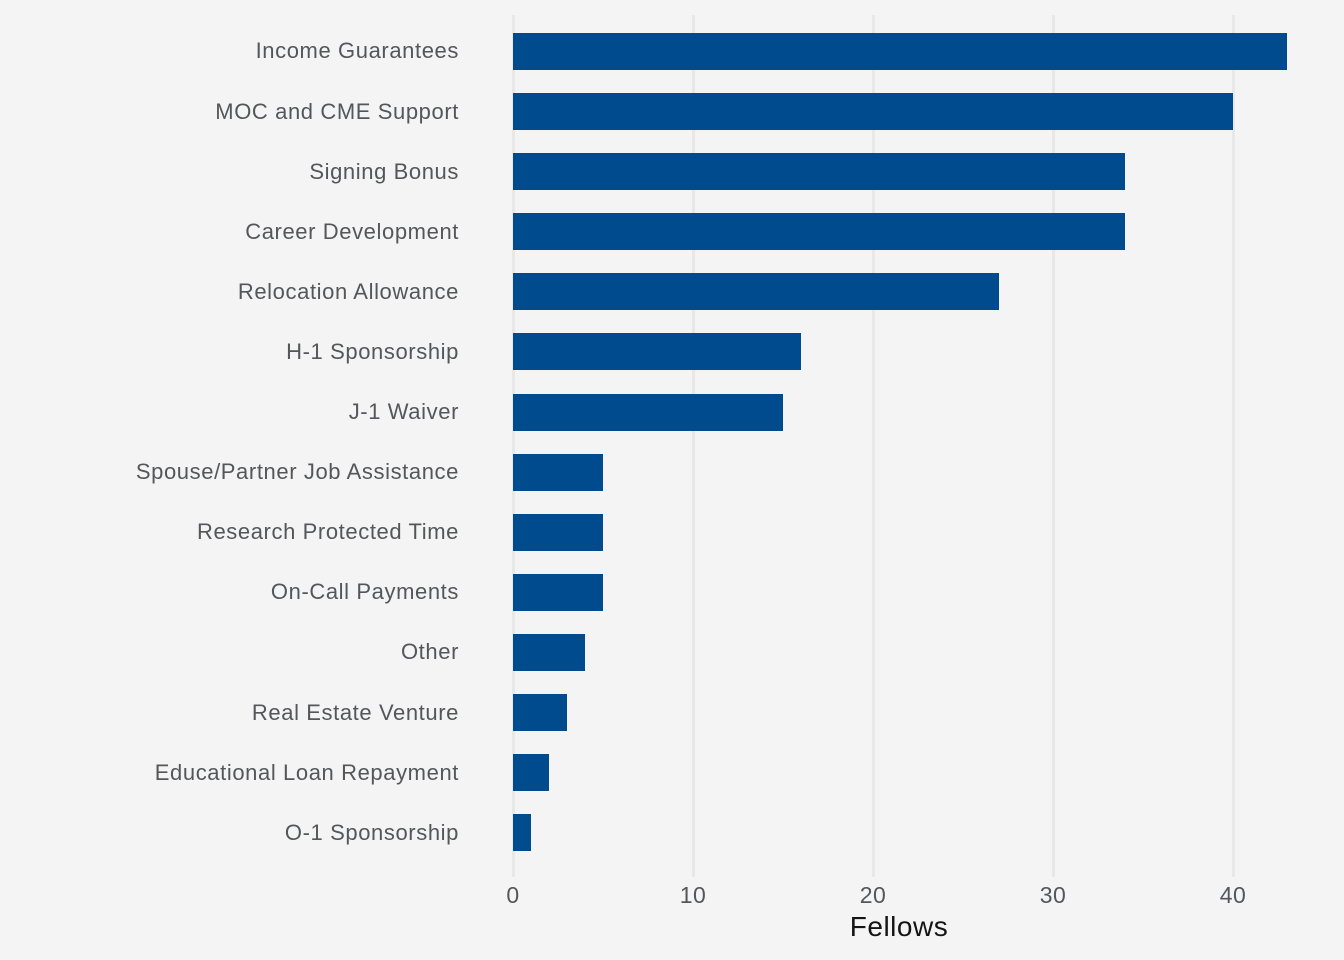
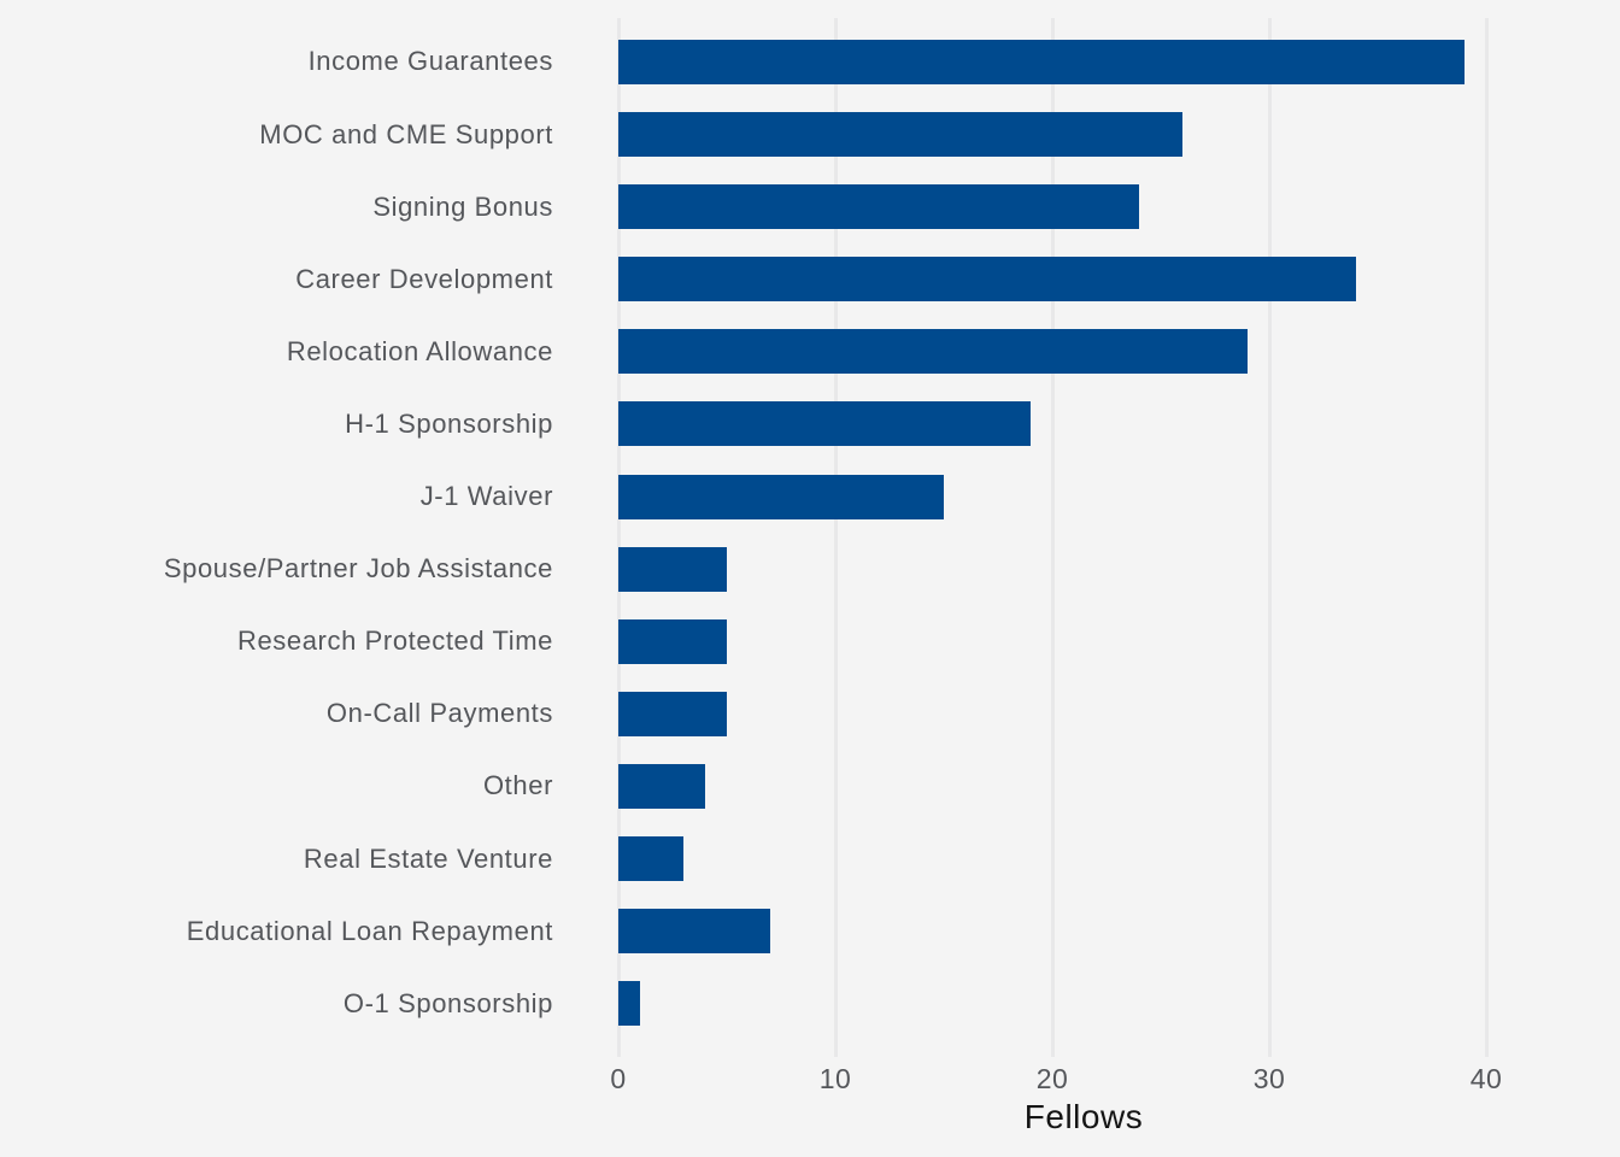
Income Guarantees: 43 -> 39
MOC and CME Support: 40 -> 26
Signing Bonus: 34 -> 24
Relocation Allowance: 27 -> 29
H-1 Sponsorship: 16 -> 19
Educational Loan Repayment: 2 -> 7
